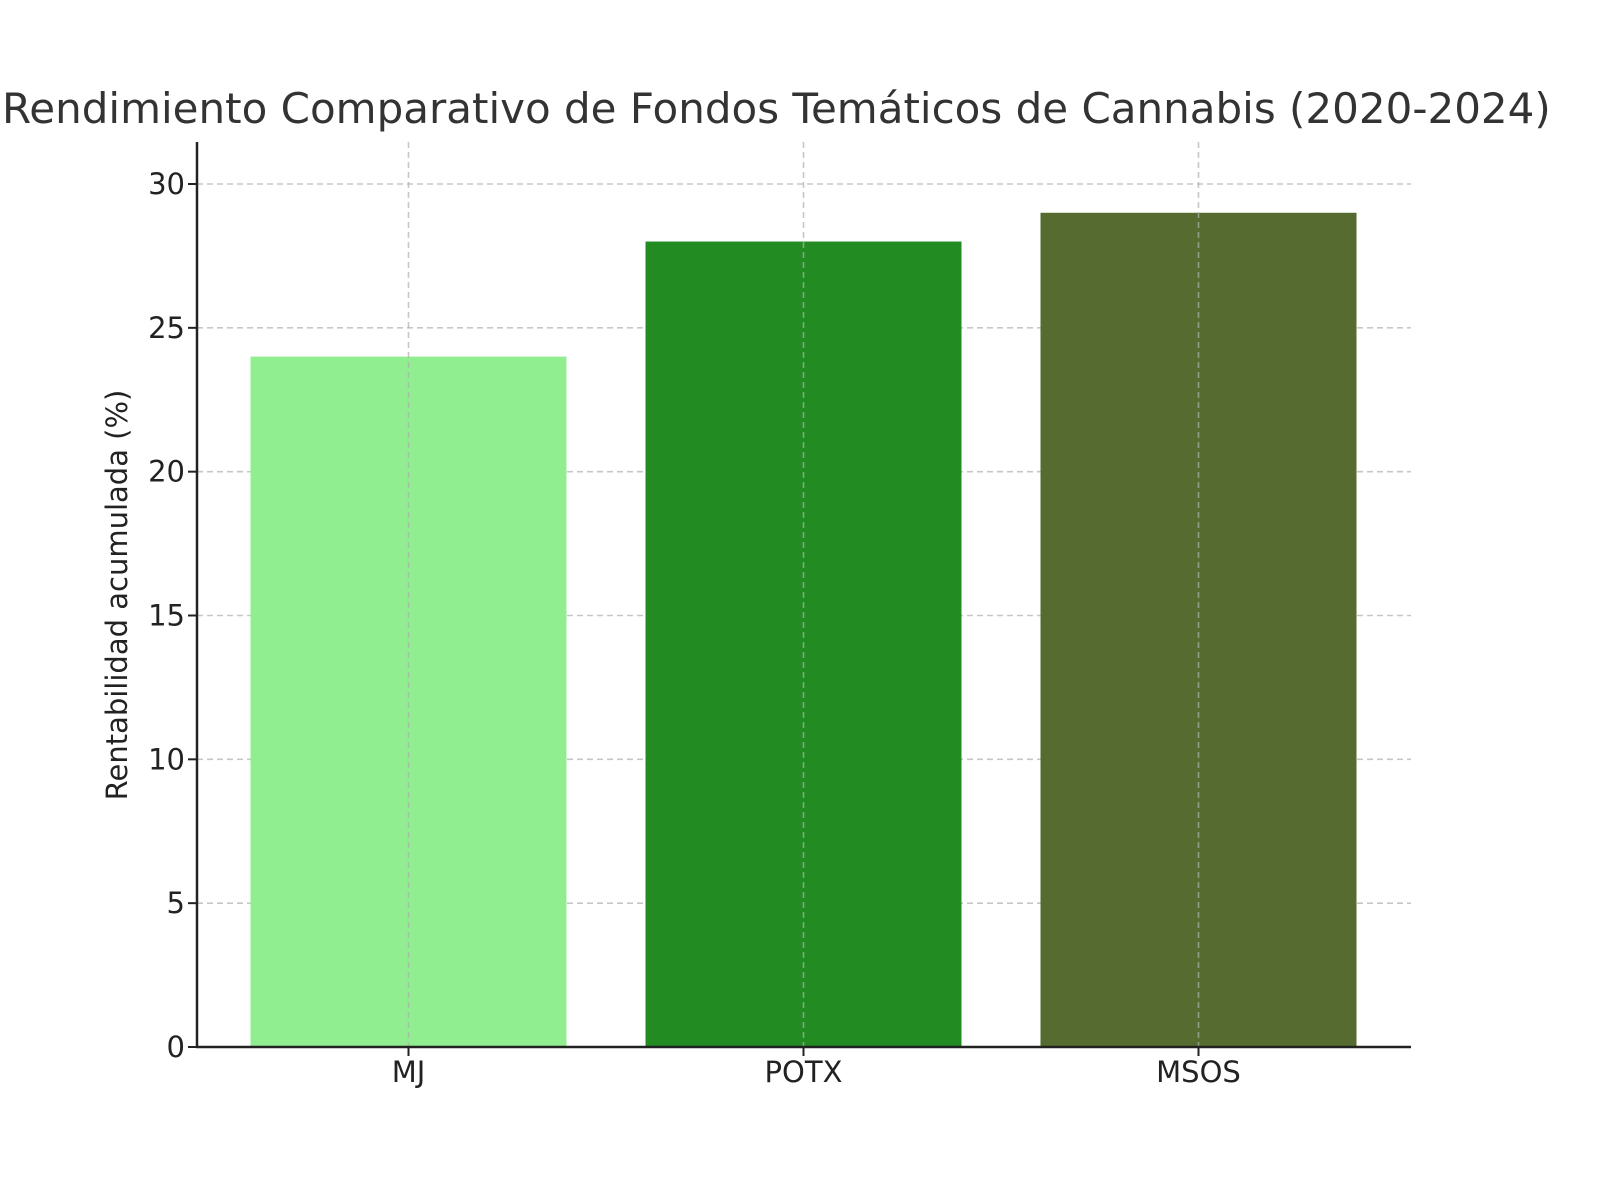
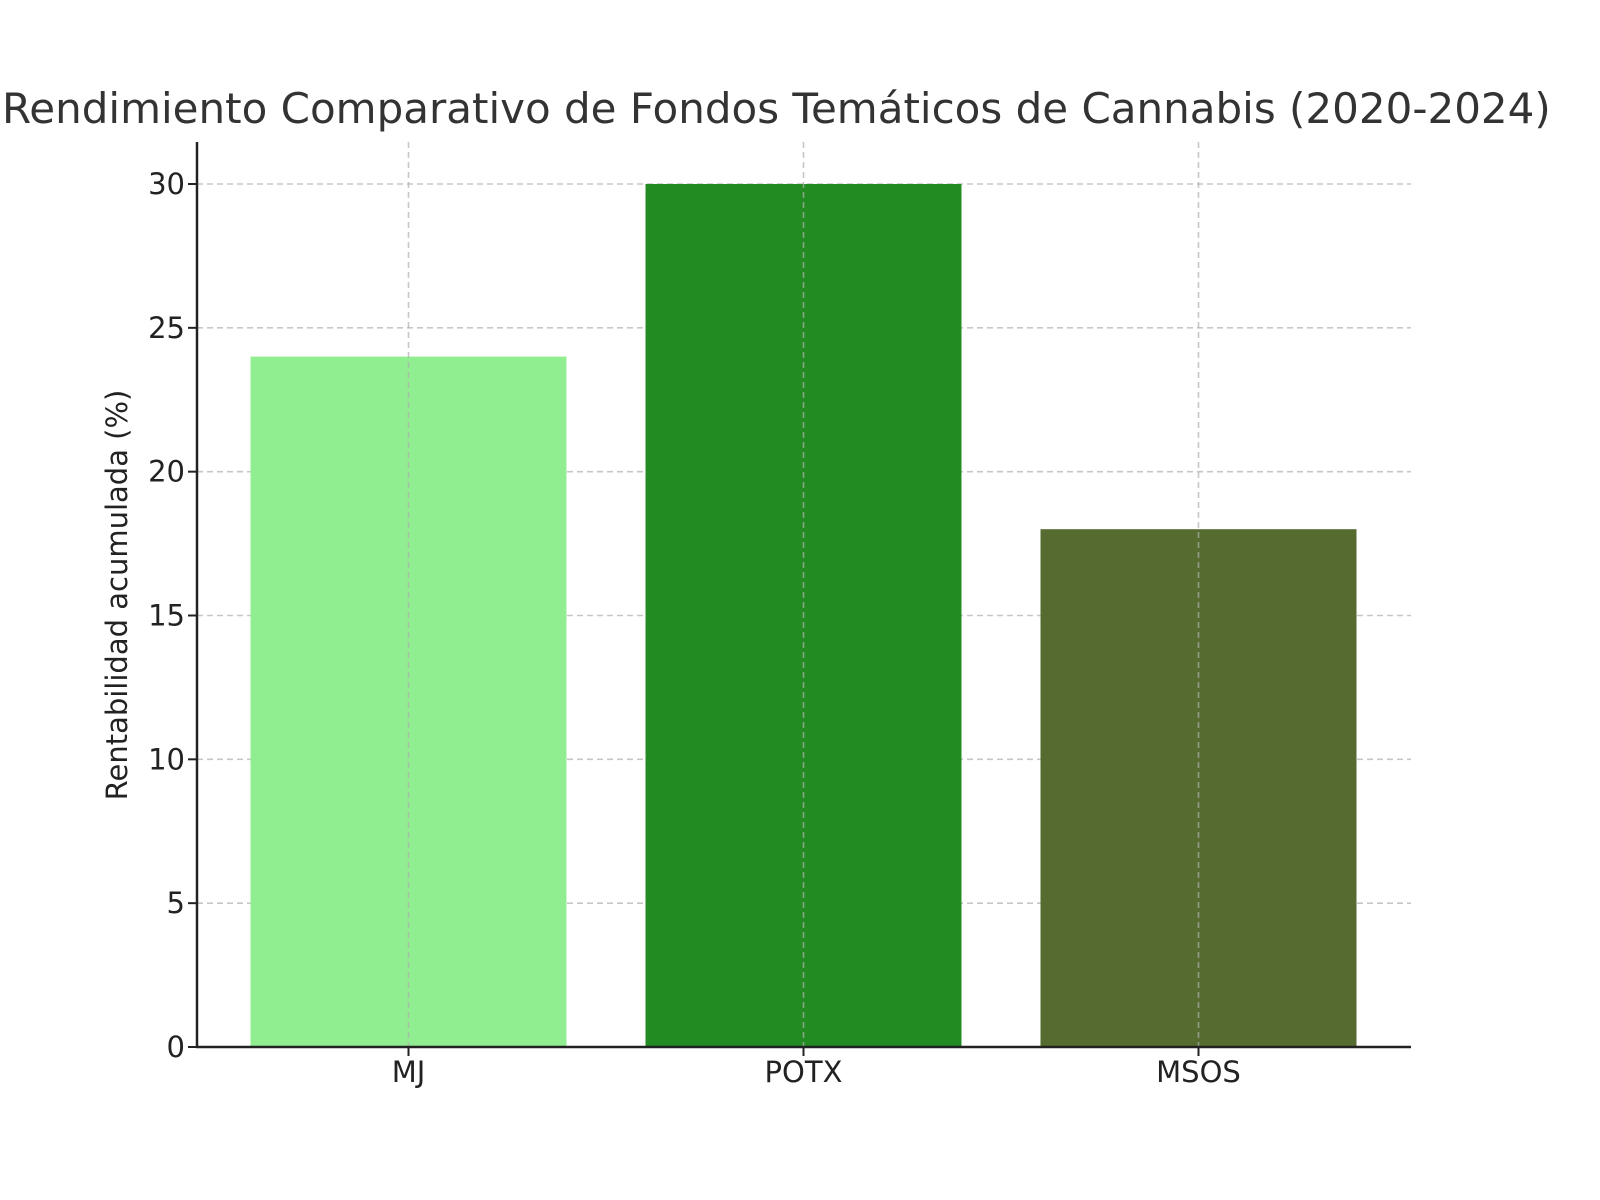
POTX: 28 -> 30
MSOS: 29 -> 18
